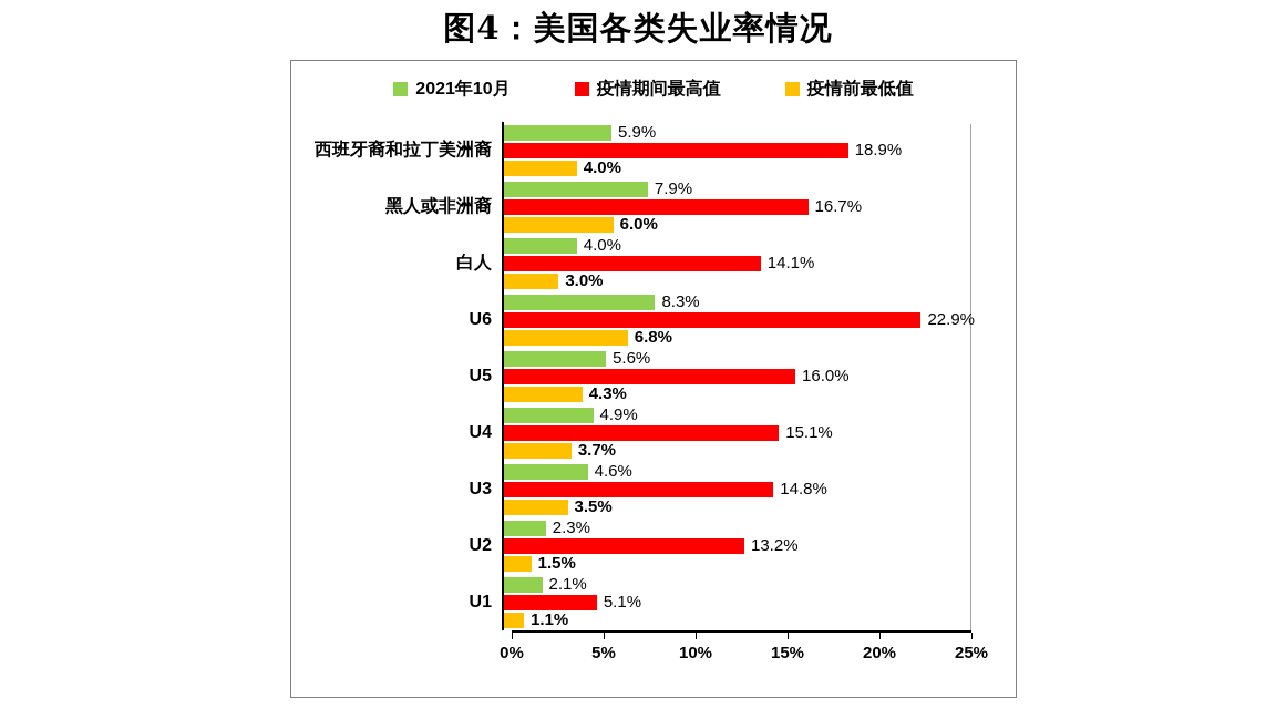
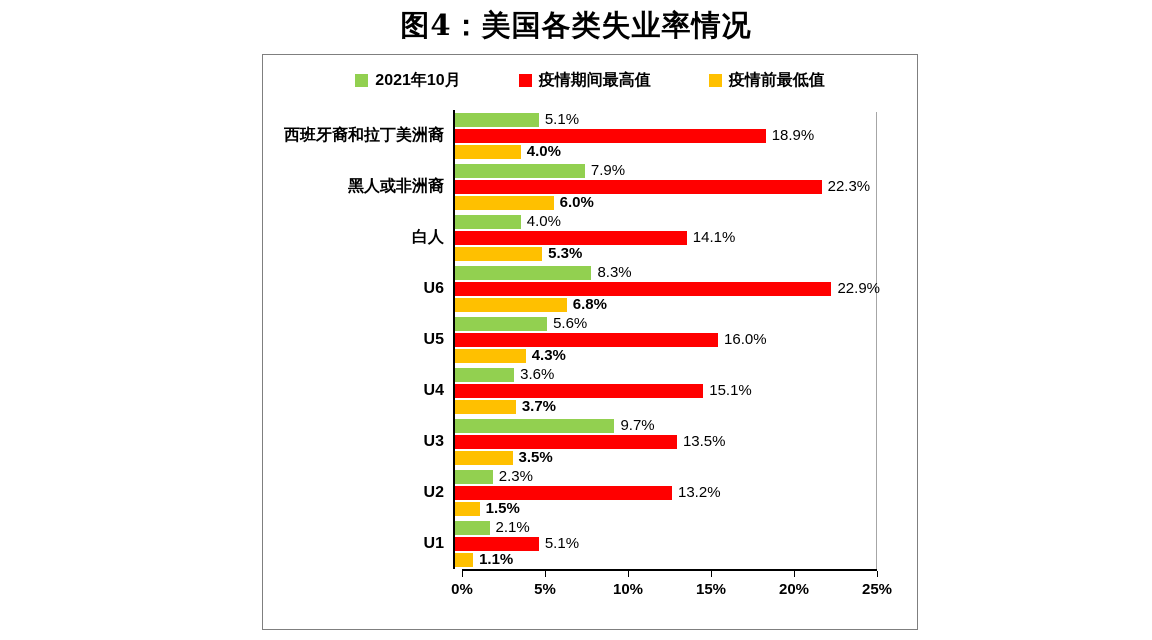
2021年10月/西班牙裔和拉丁美洲裔: 5.9% -> 5.1%
疫情期间最高值/黑人或非洲裔: 16.7% -> 22.3%
疫情前最低值/白人: 3.0% -> 5.3%
2021年10月/U4: 4.9% -> 3.6%
2021年10月/U3: 4.6% -> 9.7%
疫情期间最高值/U3: 14.8% -> 13.5%
